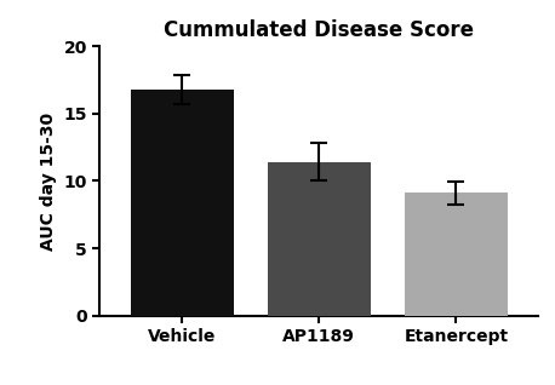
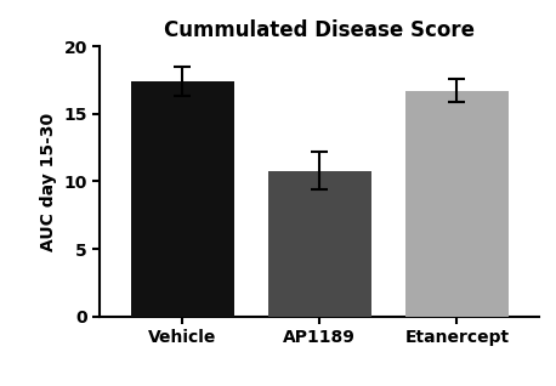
Vehicle: 16.8 -> 17.4
AP1189: 11.4 -> 10.8
Etanercept: 9.1 -> 16.7
